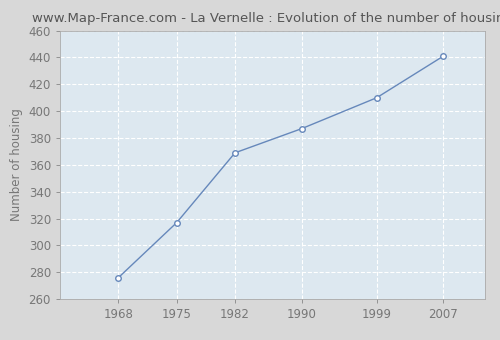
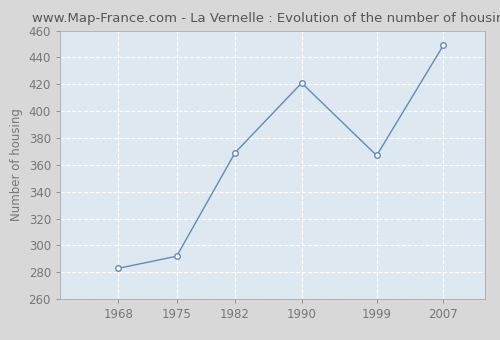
1968: 276 -> 283
1975: 317 -> 292
1990: 387 -> 421
1999: 410 -> 367
2007: 441 -> 449
